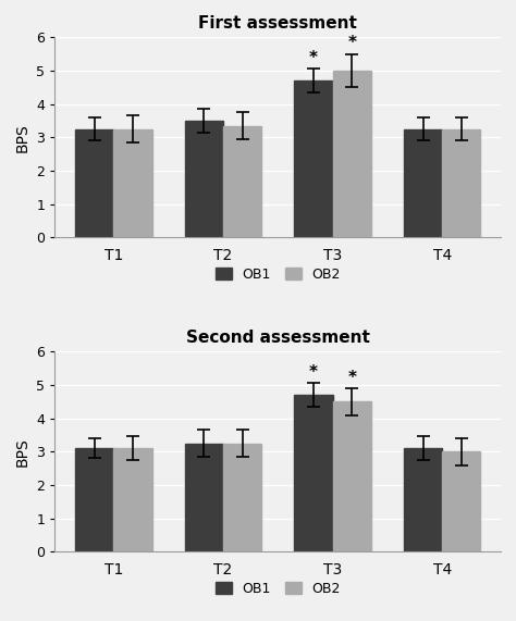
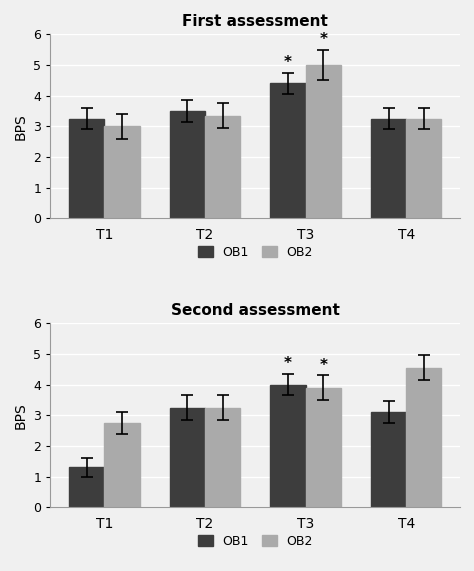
First assessment/OB2/T1: 3.25 -> 3.00
First assessment/OB1/T3: 4.70 -> 4.40
Second assessment/OB1/T1: 3.10 -> 1.30
Second assessment/OB2/T1: 3.10 -> 2.75
Second assessment/OB1/T3: 4.70 -> 4.00
Second assessment/OB2/T3: 4.50 -> 3.90
Second assessment/OB2/T4: 3.00 -> 4.55
